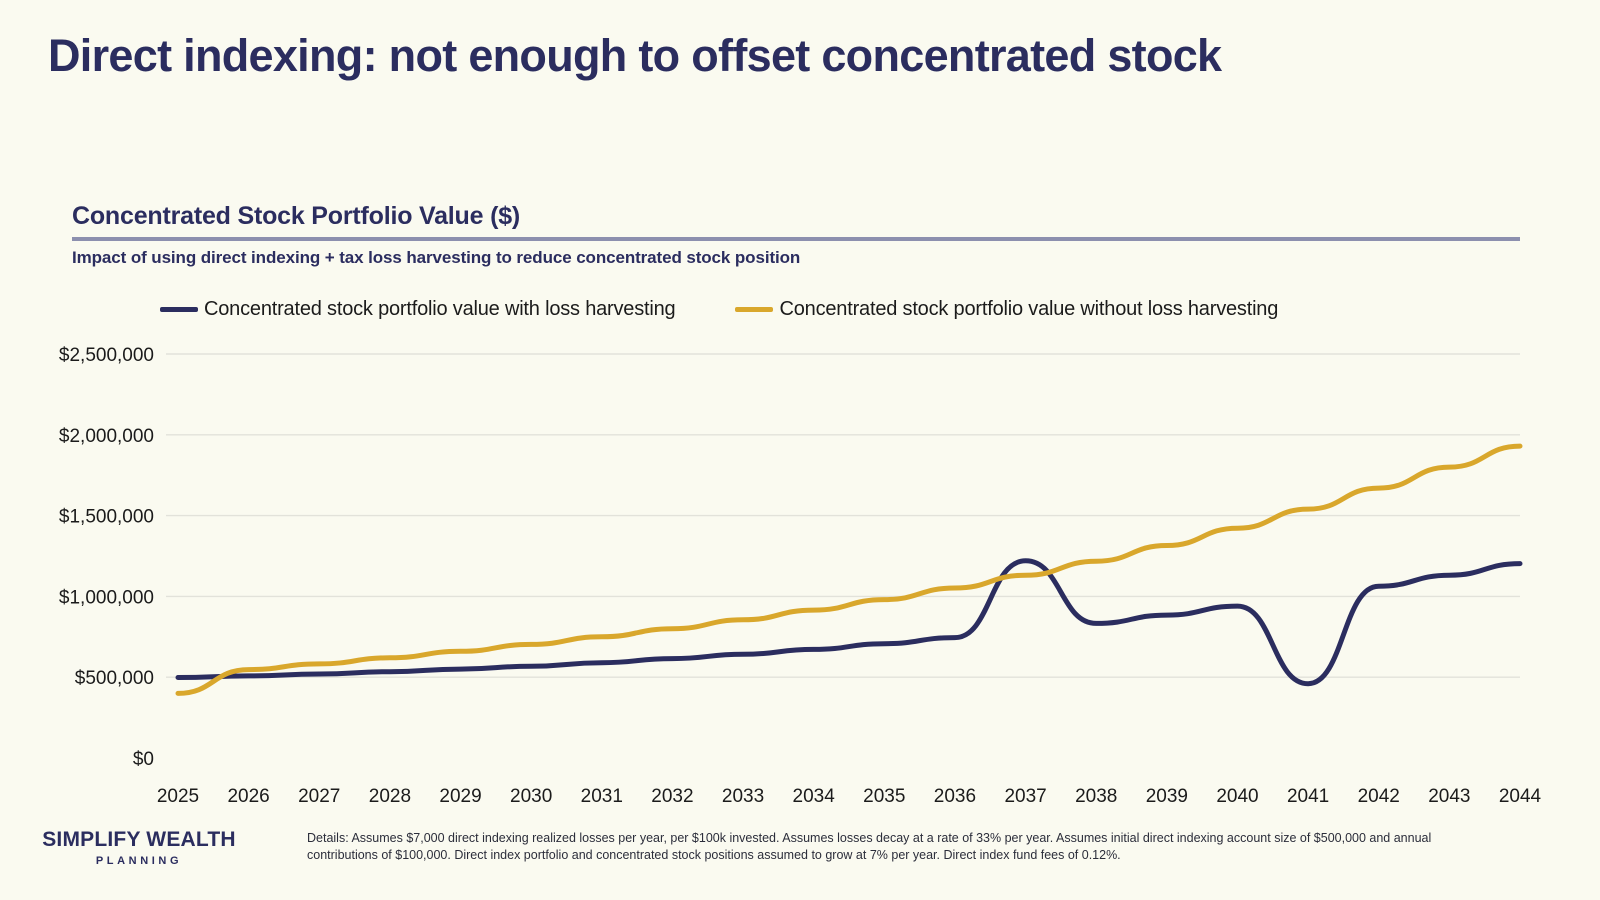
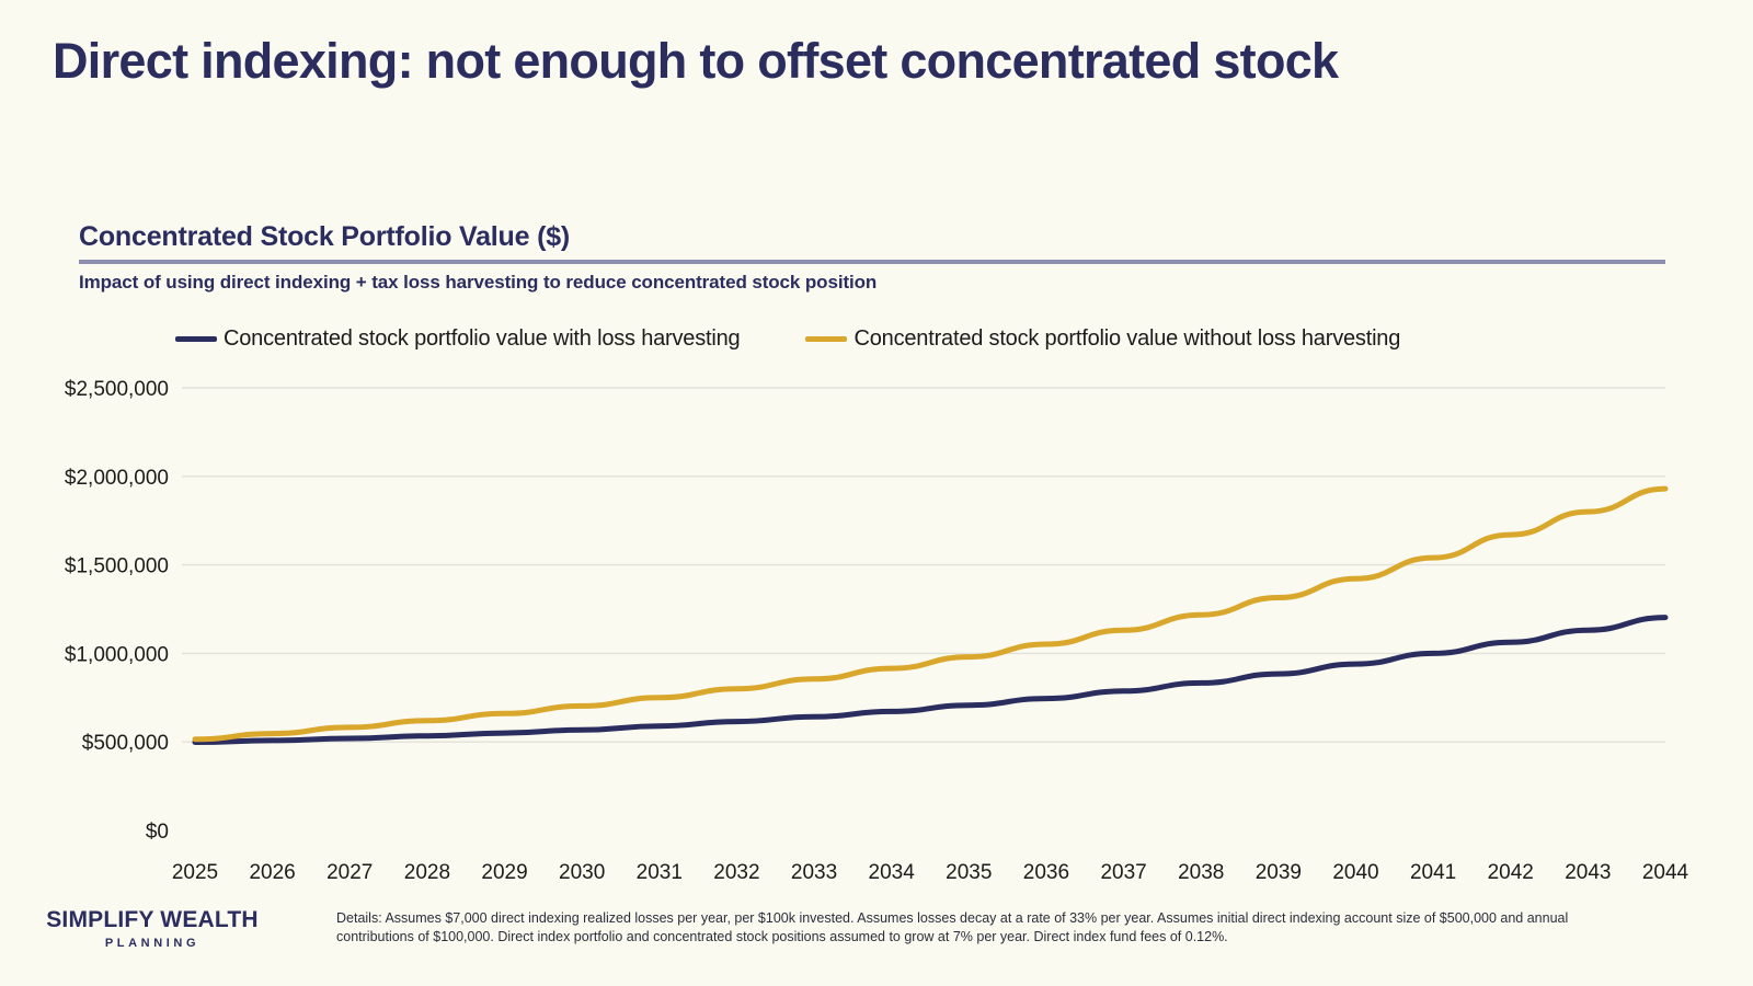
Concentrated stock portfolio value without loss harvesting/2025: $400000 -> $520000
Concentrated stock portfolio value with loss harvesting/2037: $1220000 -> $790000
Concentrated stock portfolio value with loss harvesting/2041: $460000 -> $1000000
